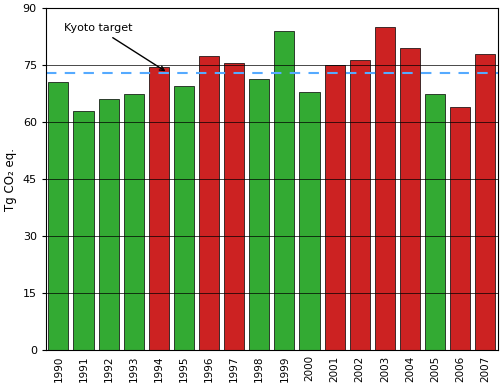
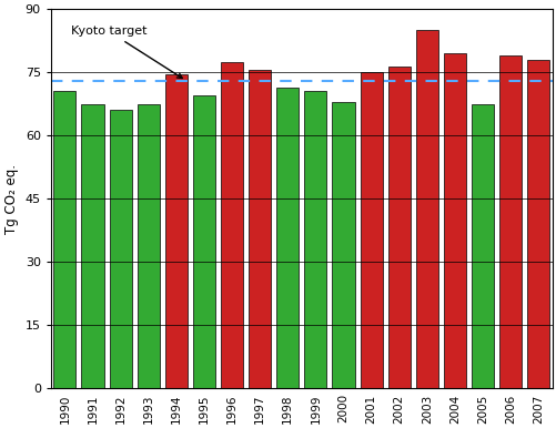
1991: 63.0 -> 67.5
1999: 84.0 -> 70.5
2006: 64.0 -> 79.0
